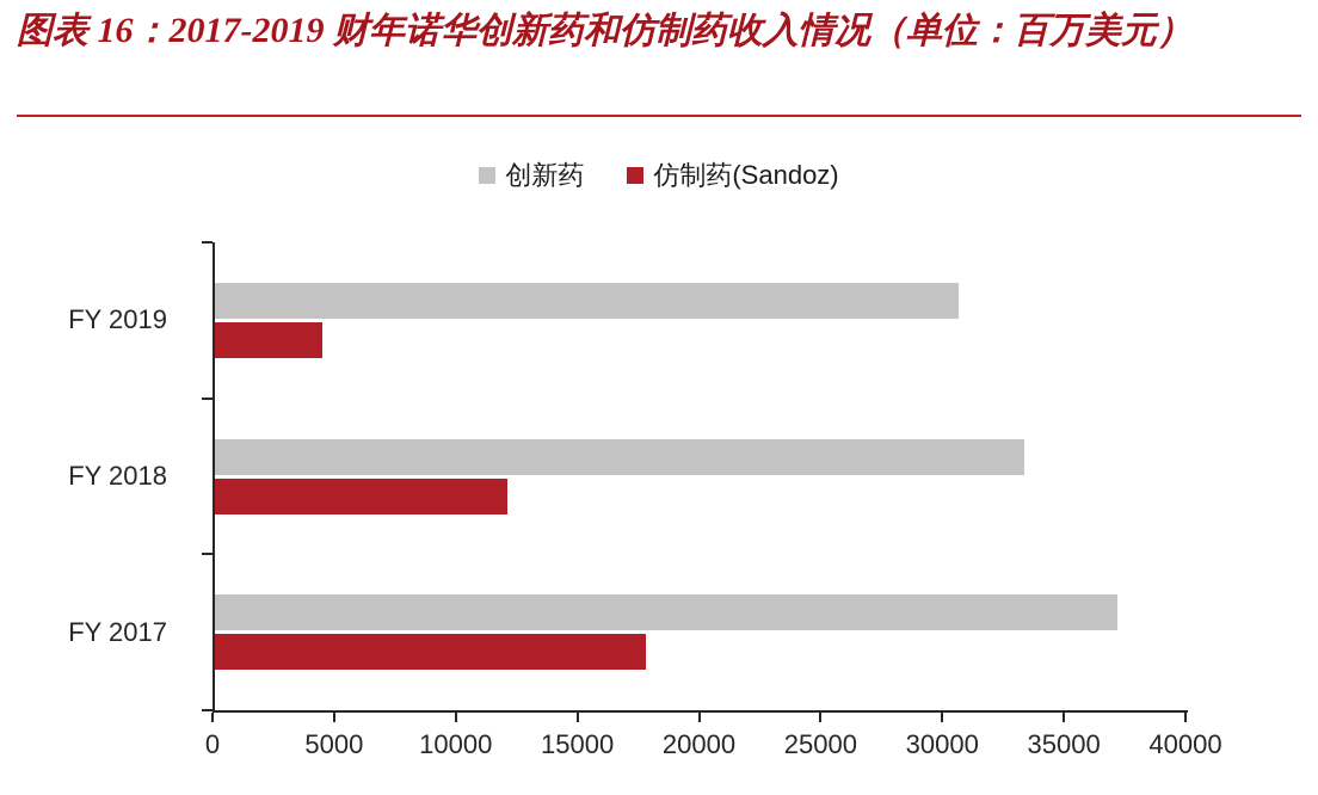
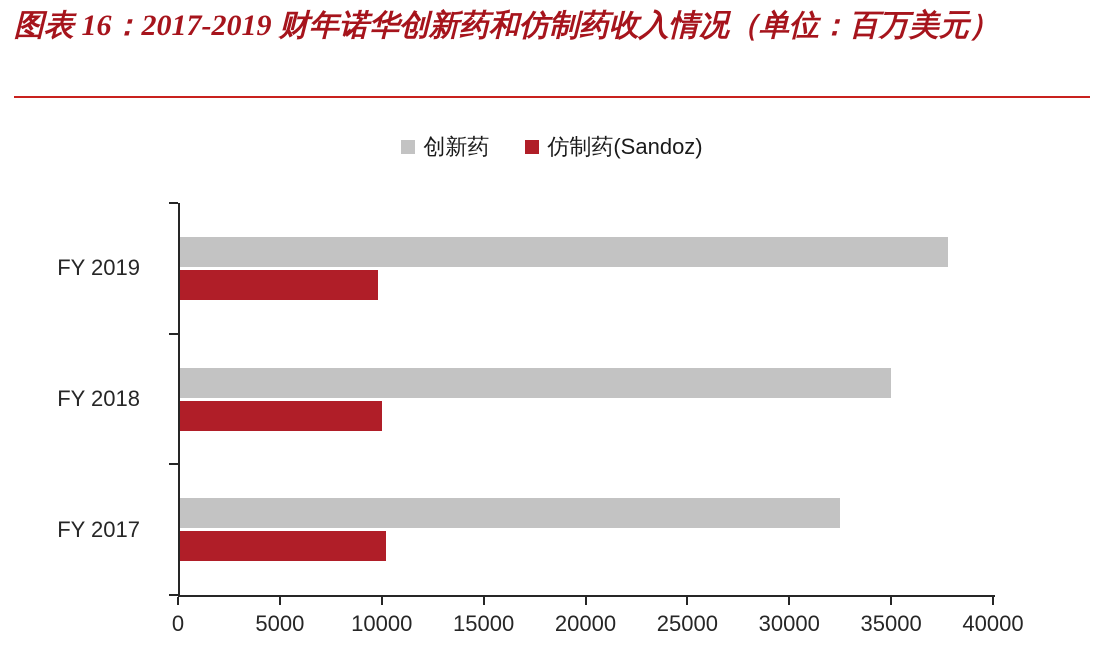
创新药/FY 2019: 30600 -> 37700
仿制药(Sandoz)/FY 2019: 4400 -> 9700
创新药/FY 2018: 33300 -> 34900
仿制药(Sandoz)/FY 2018: 12000 -> 9900
创新药/FY 2017: 37100 -> 32400
仿制药(Sandoz)/FY 2017: 17700 -> 10100
